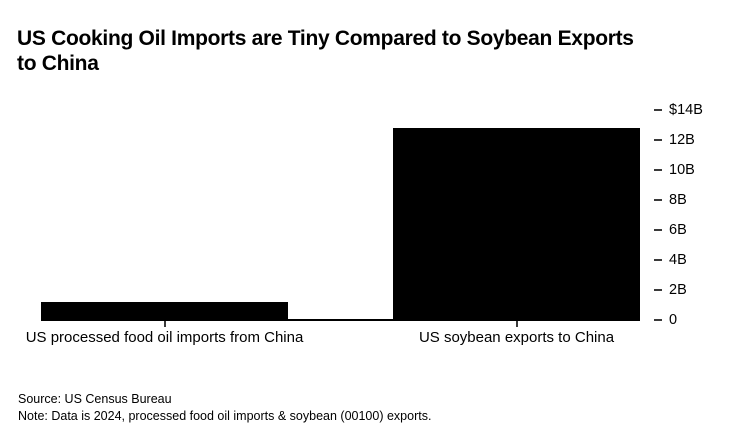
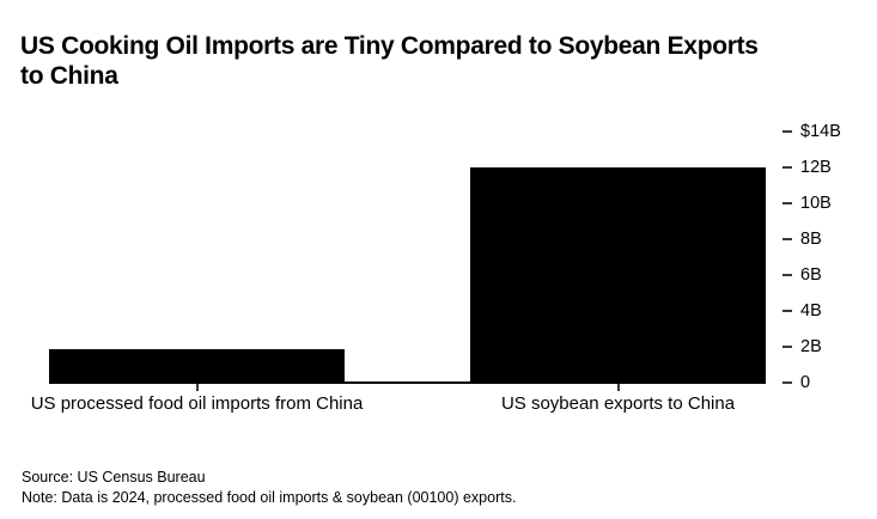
US processed food oil imports from China: $1.2B -> $1.9B
US soybean exports to China: $12.8B -> $12.0B
